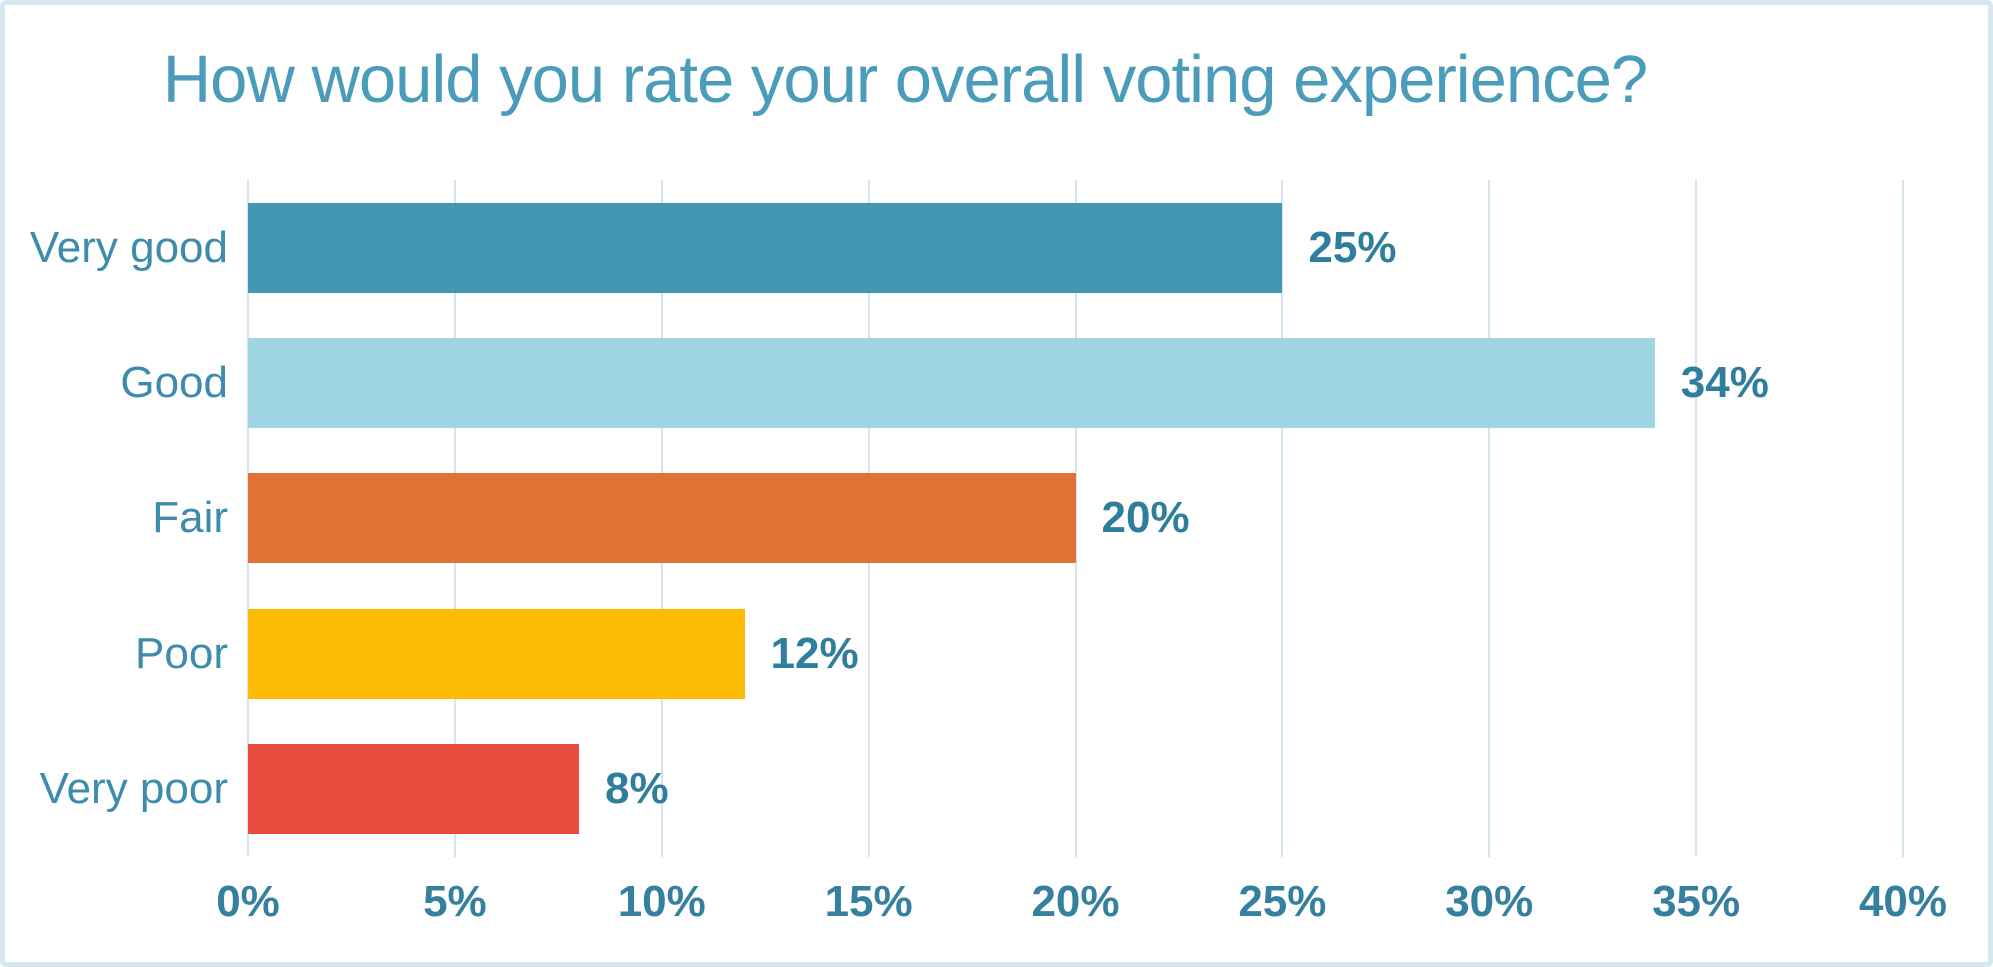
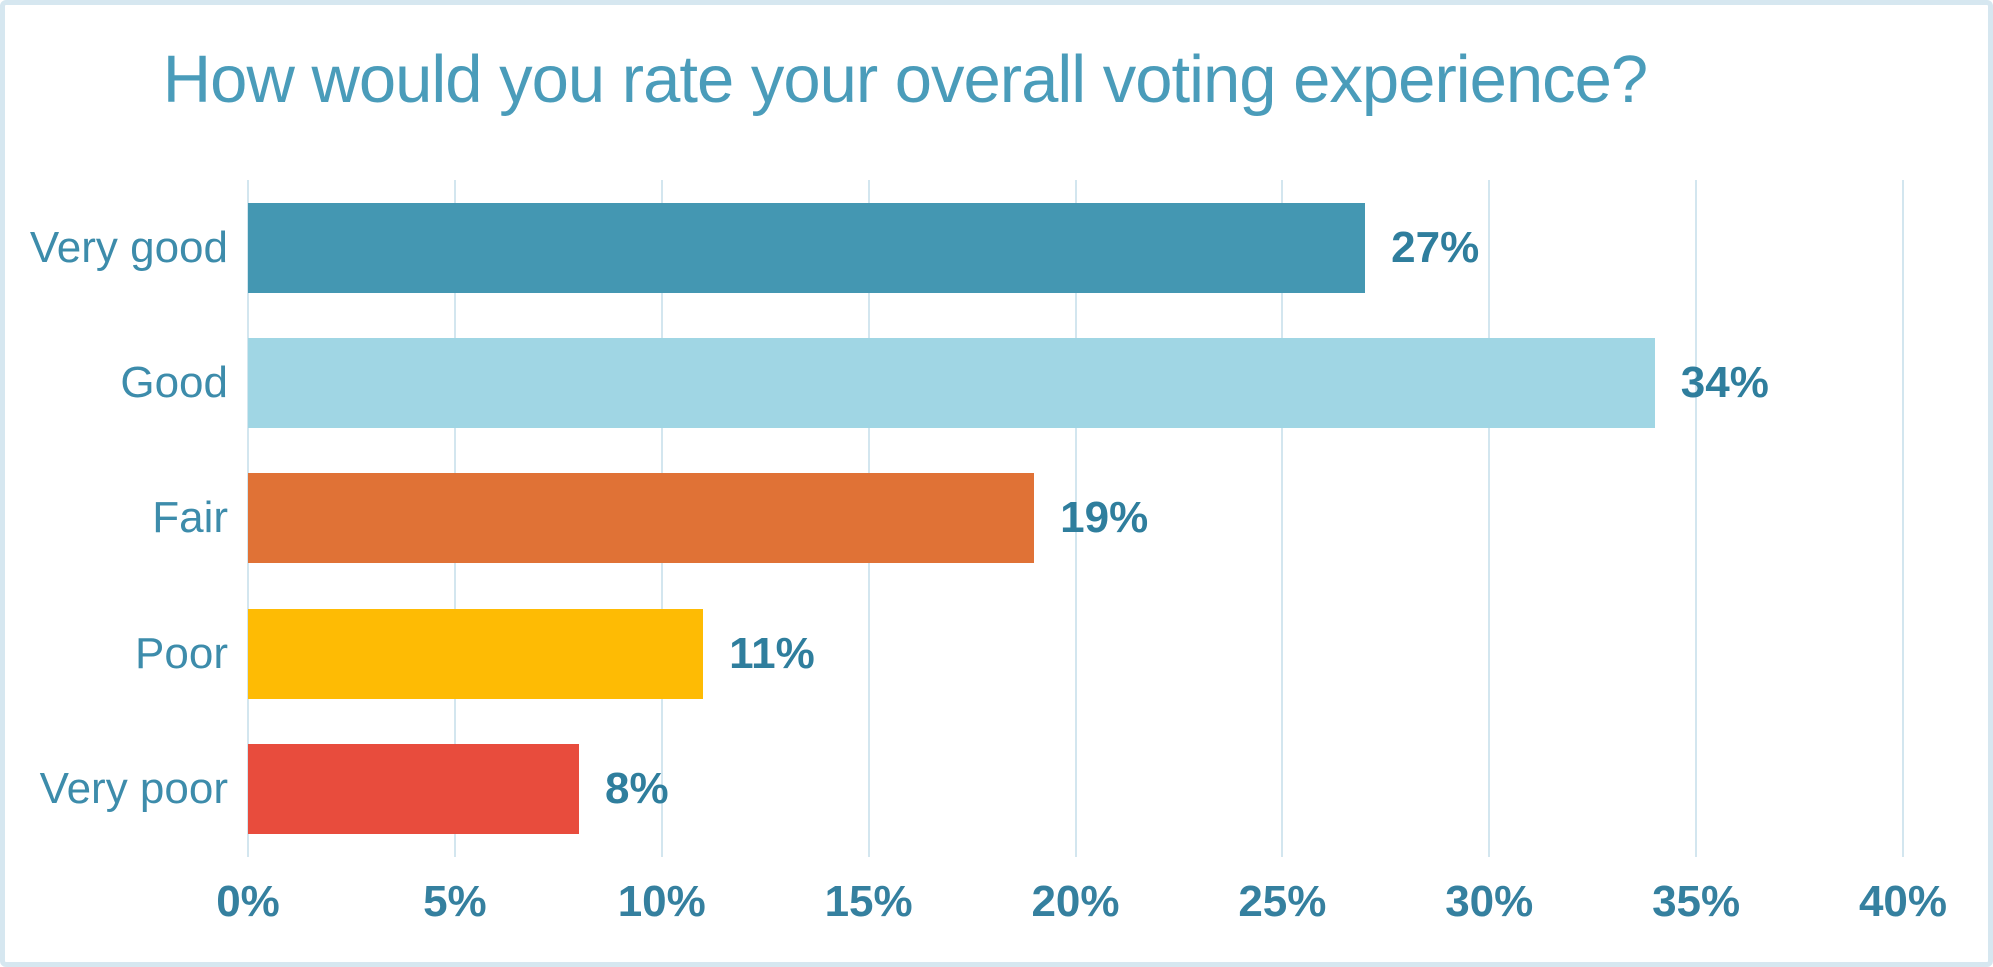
Very good: 25% -> 27%
Fair: 20% -> 19%
Poor: 12% -> 11%
